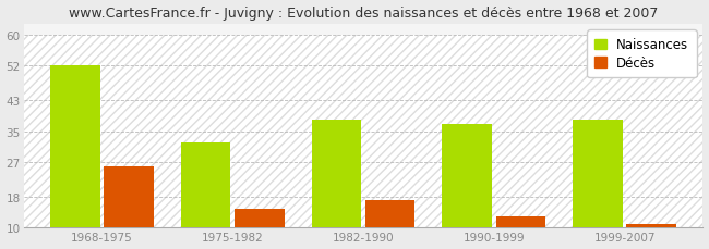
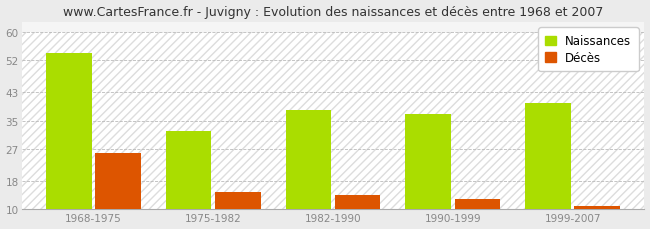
Naissances/1968-1975: 52 -> 54
Décès/1982-1990: 17 -> 14
Naissances/1999-2007: 38 -> 40
